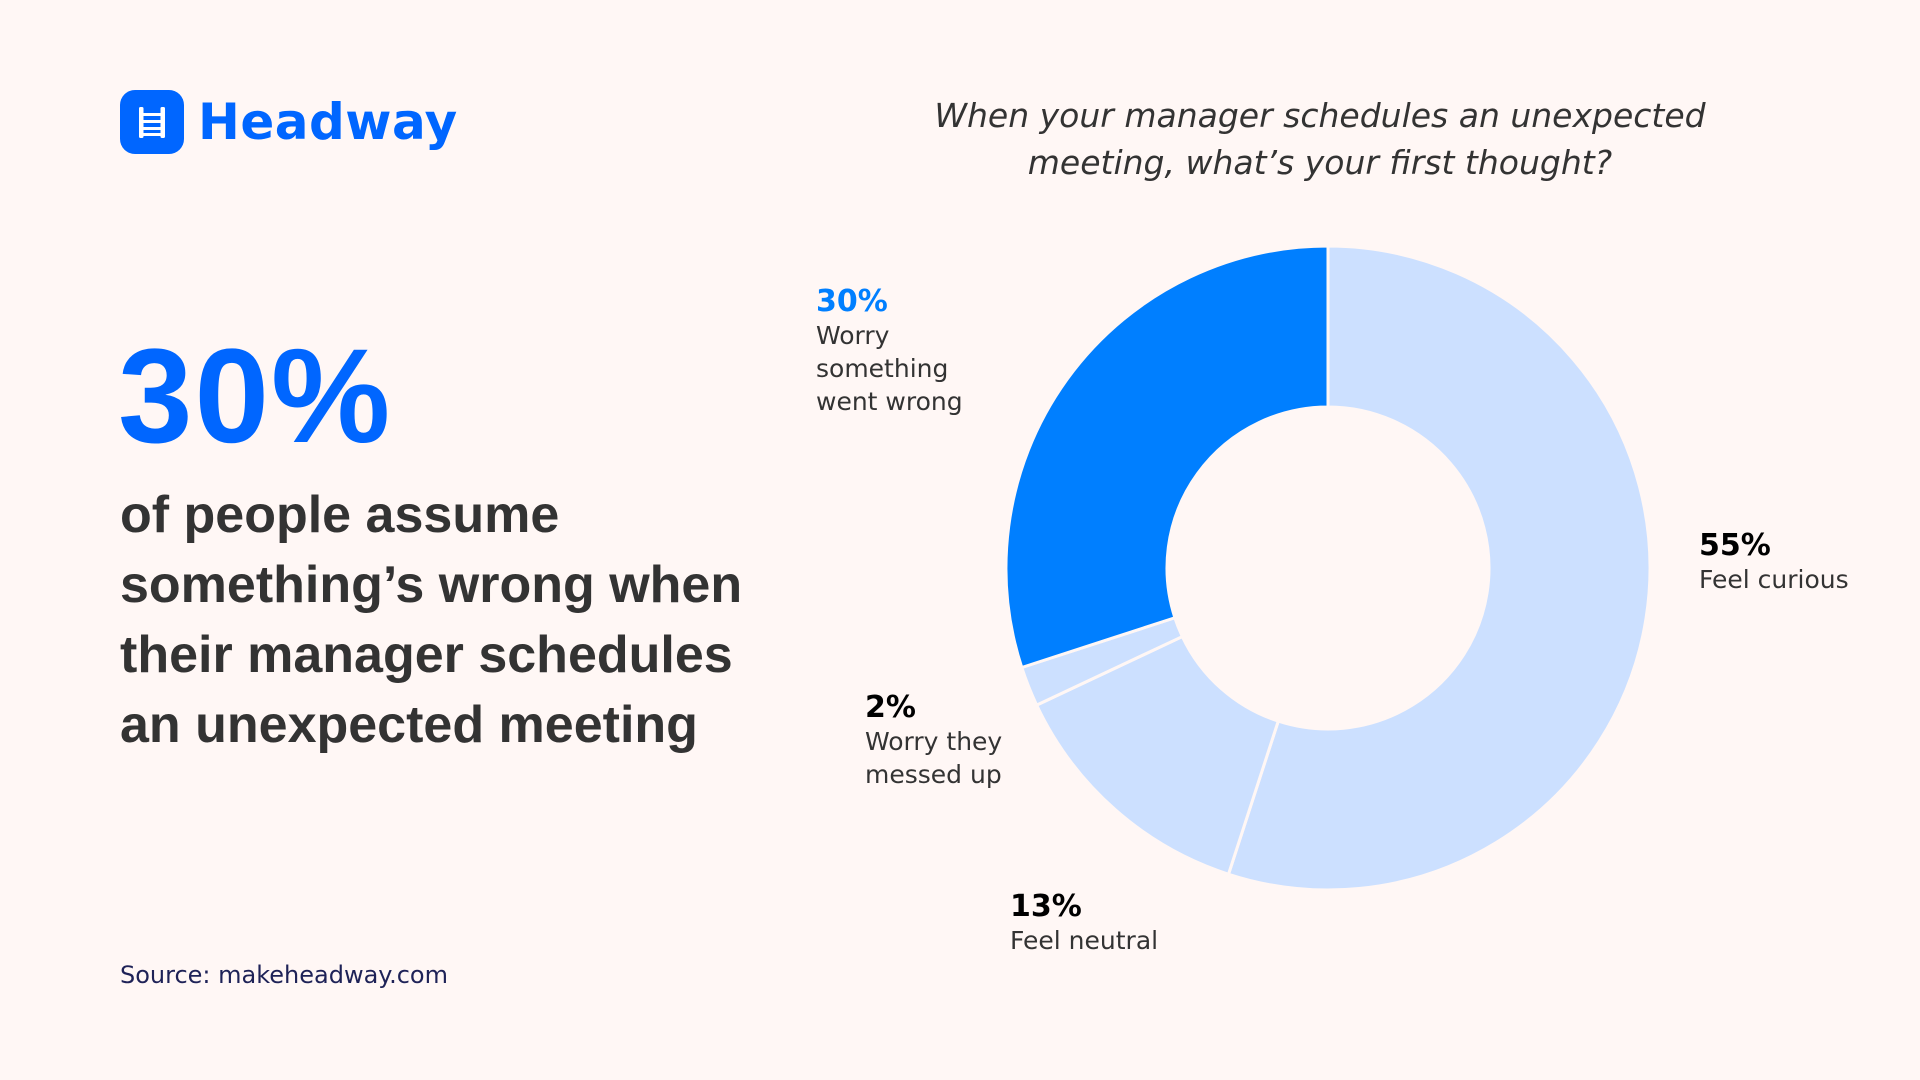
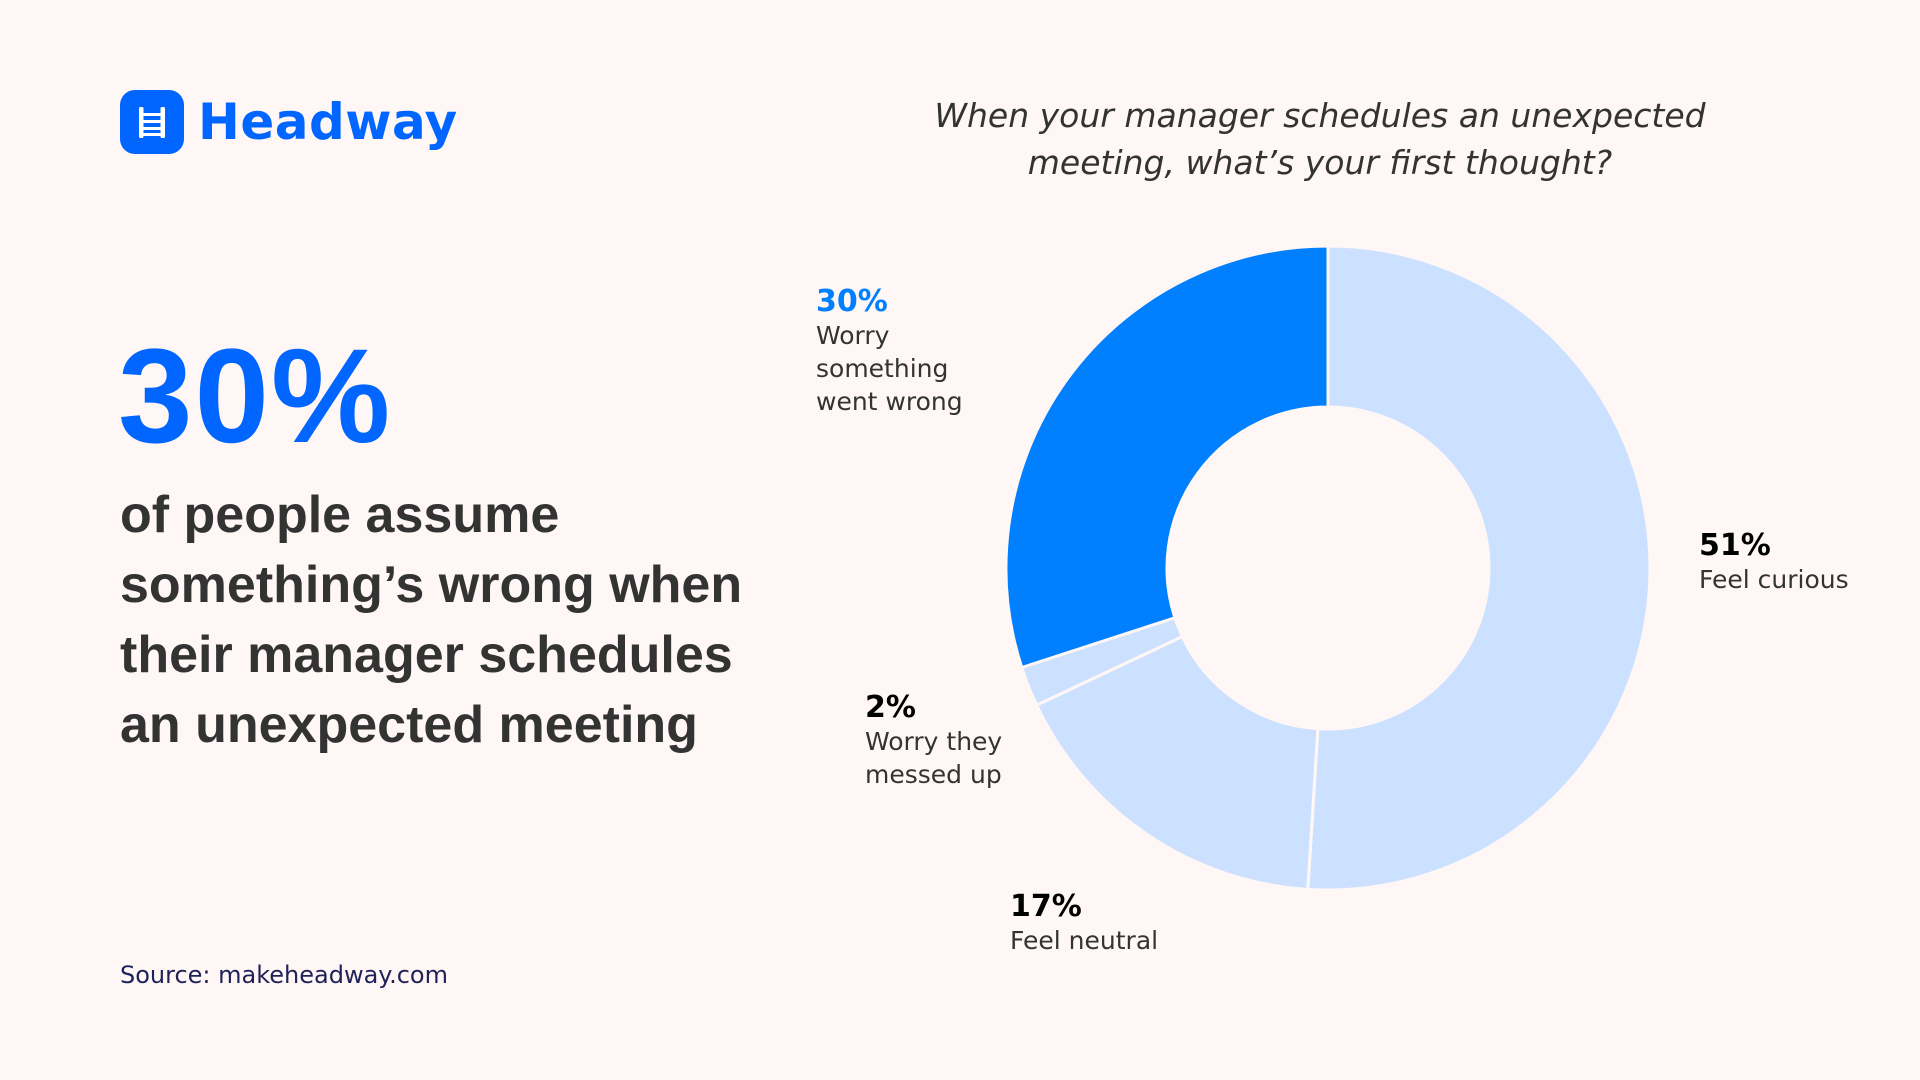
Feel curious: 55% -> 51%
Feel neutral: 13% -> 17%
